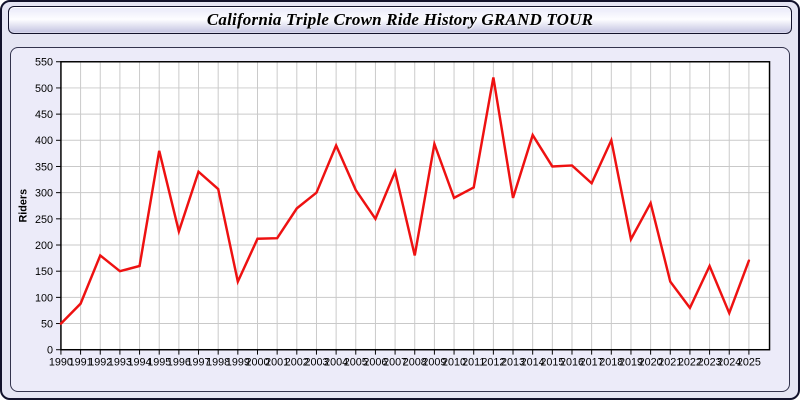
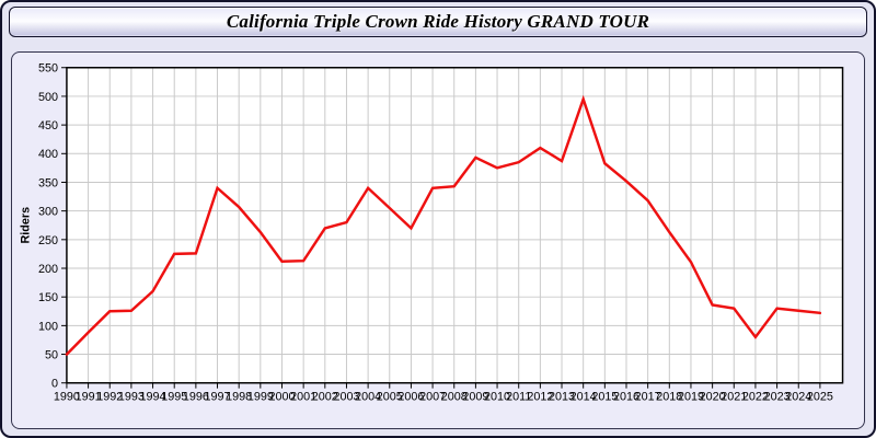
1992: 180 -> 120
1993: 150 -> 130
1995: 380 -> 220
1999: 130 -> 260
2003: 300 -> 280
2004: 390 -> 340
2006: 250 -> 270
2008: 180 -> 340
2010: 290 -> 380
2011: 310 -> 380
2012: 520 -> 410
2013: 290 -> 390
2014: 410 -> 500
2015: 350 -> 380
2018: 400 -> 260
2020: 280 -> 140
2023: 160 -> 130
2024: 70 -> 130
2025: 170 -> 120
